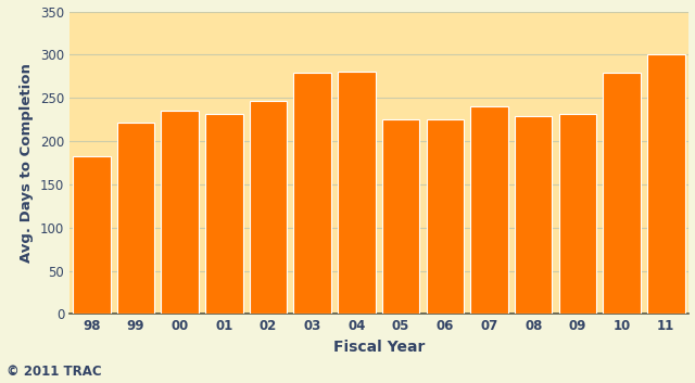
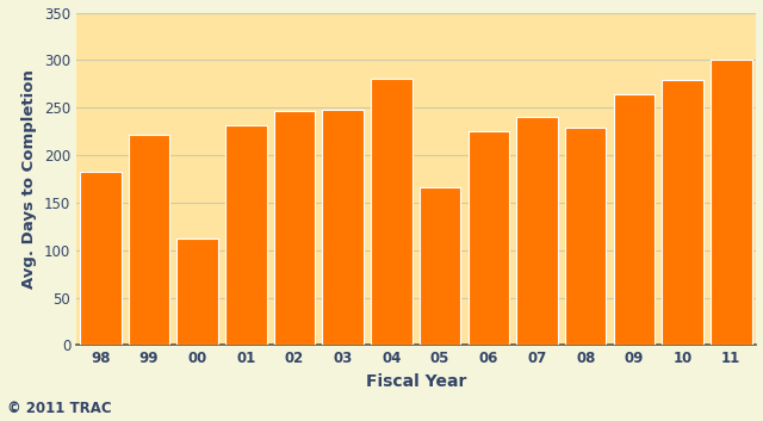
00: 235 -> 112
03: 279 -> 248
05: 225 -> 166
09: 231 -> 264
